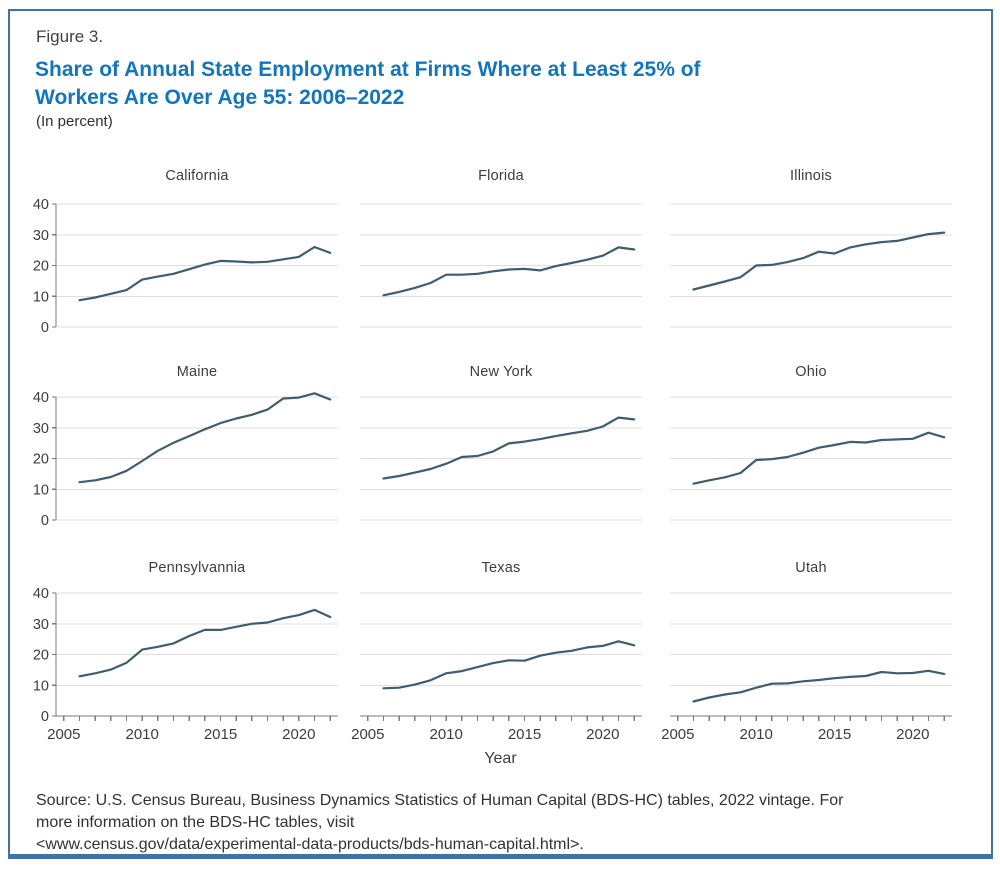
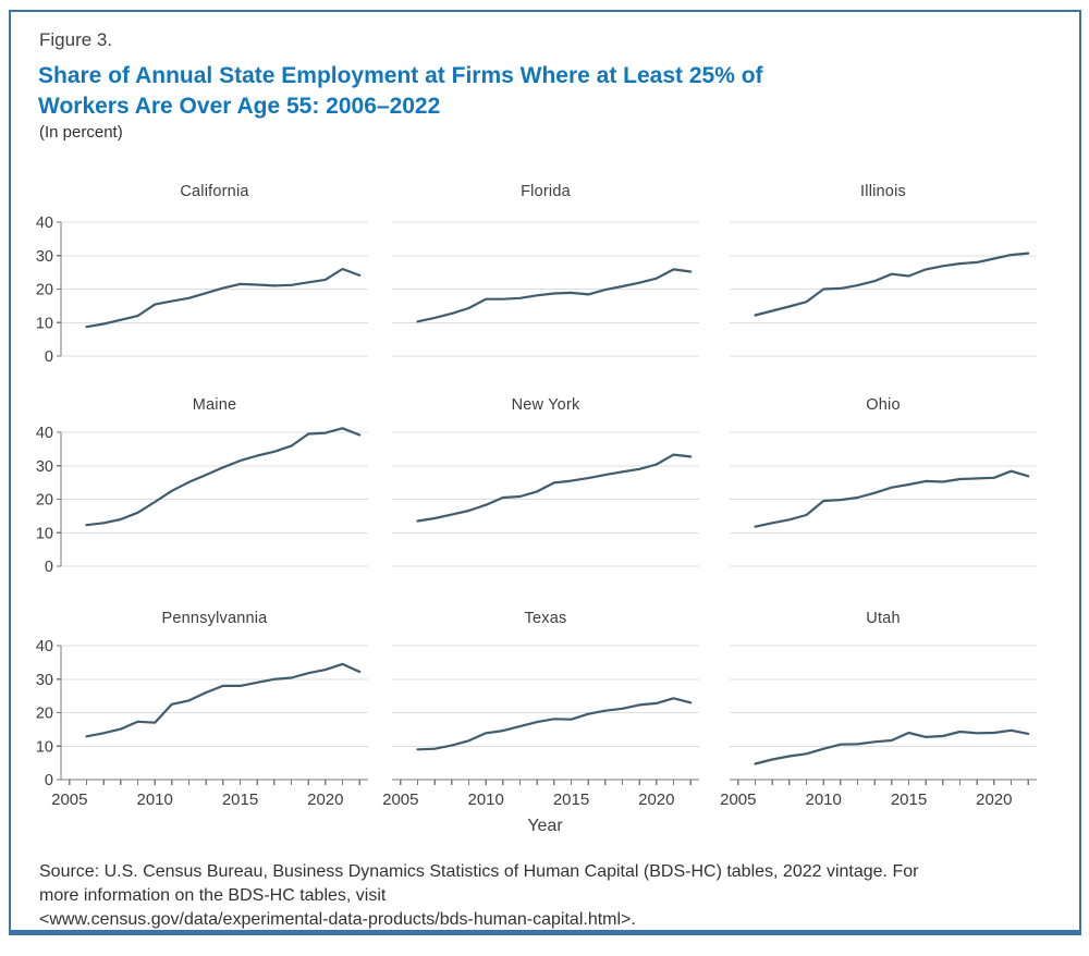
Pennsylvannia/2010: 22 -> 17
Utah/2015: 12 -> 14
